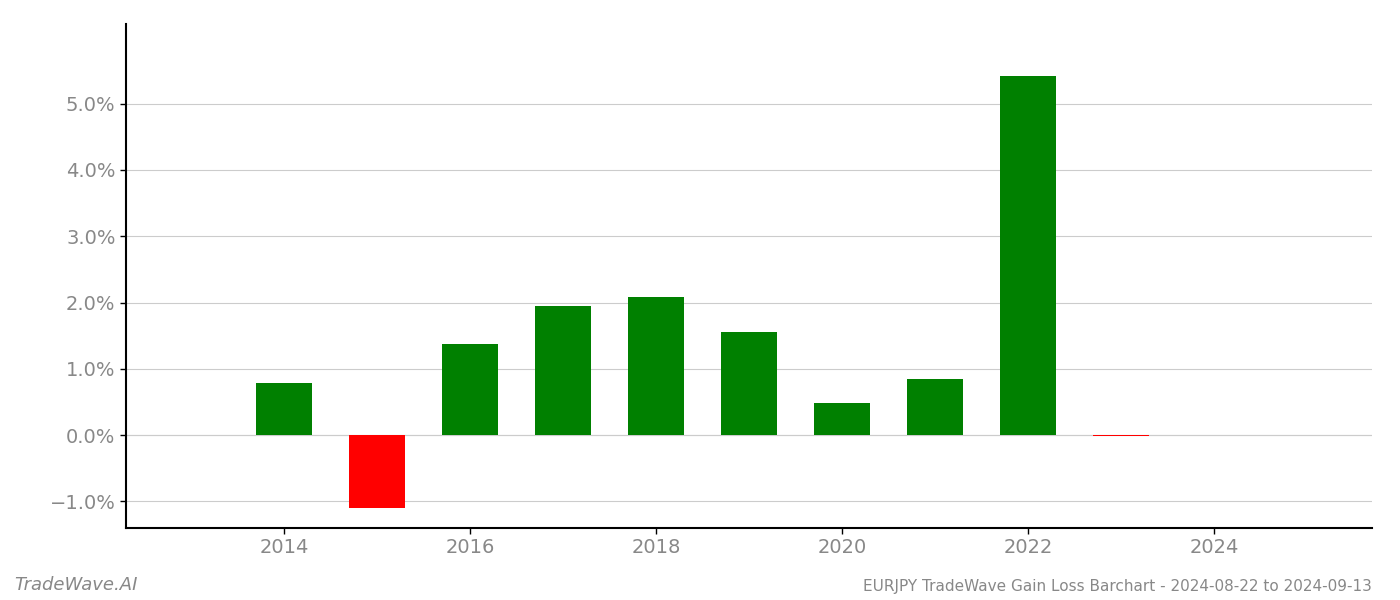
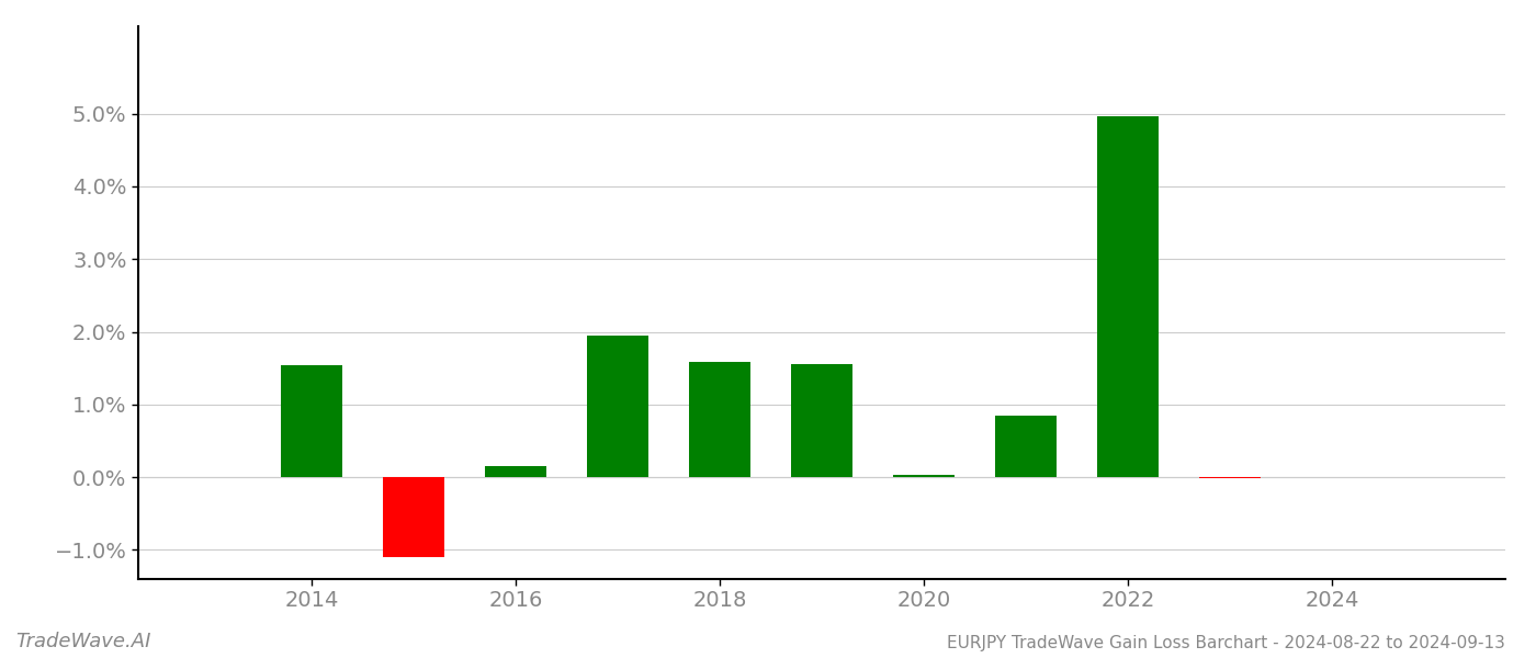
2014: 0.78% -> 1.54%
2016: 1.37% -> 0.16%
2018: 2.08% -> 1.58%
2020: 0.48% -> 0.04%
2022: 5.42% -> 4.96%
